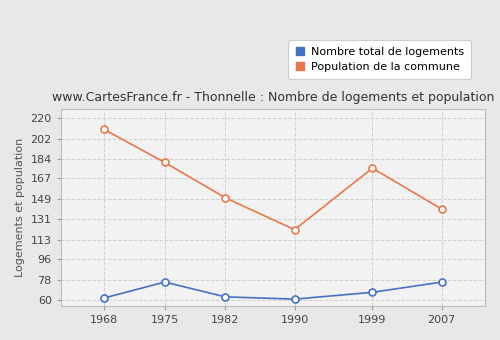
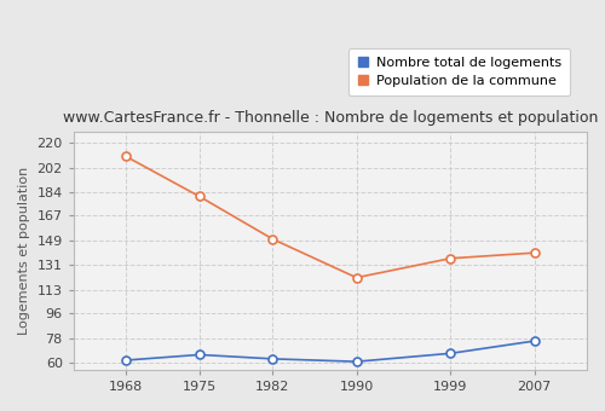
Nombre total de logements/1975: 76 -> 66
Population de la commune/1999: 176 -> 136
